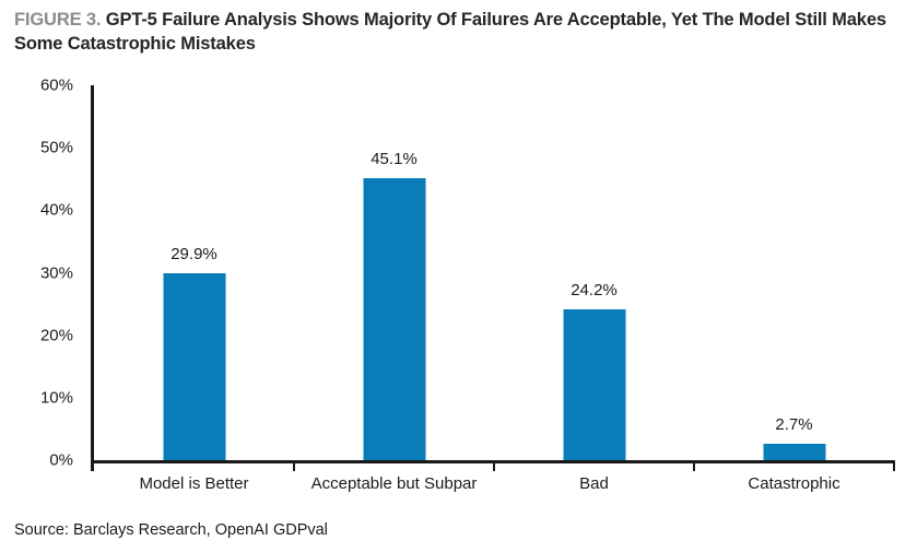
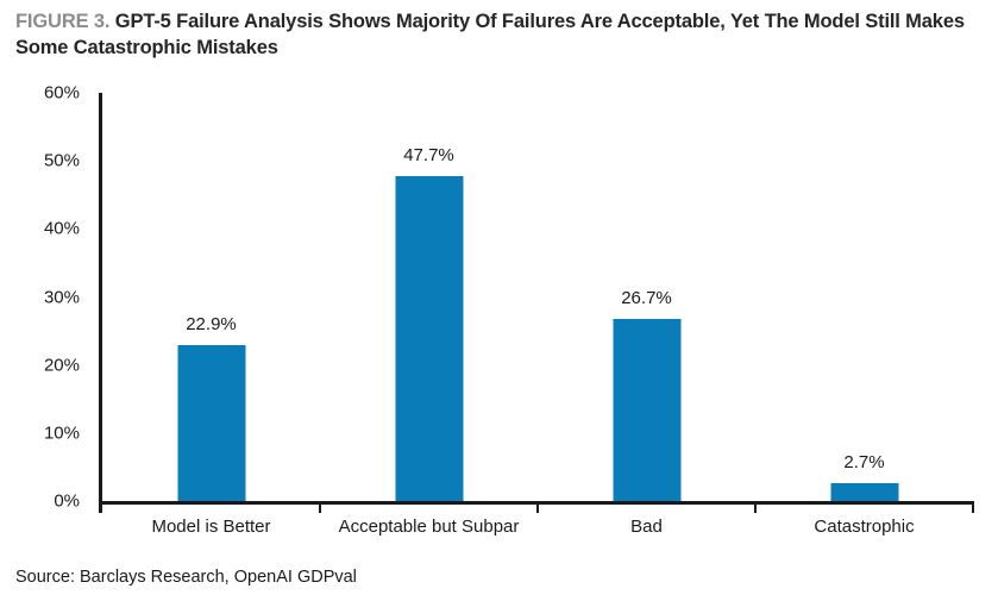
Model is Better: 29.9% -> 22.9%
Acceptable but Subpar: 45.1% -> 47.7%
Bad: 24.2% -> 26.7%
